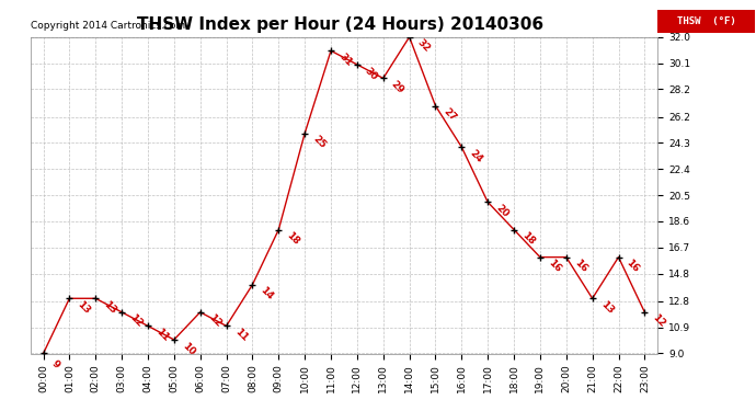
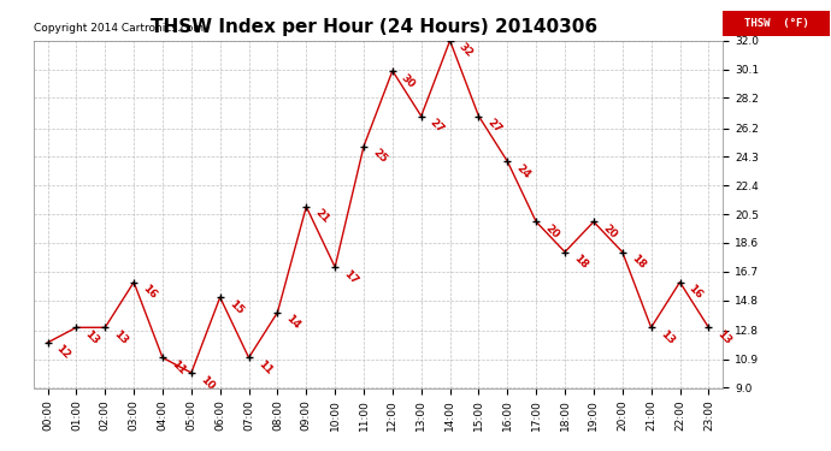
00:00: 9 -> 12
03:00: 12 -> 16
06:00: 12 -> 15
09:00: 18 -> 21
10:00: 25 -> 17
11:00: 31 -> 25
13:00: 29 -> 27
19:00: 16 -> 20
20:00: 16 -> 18
23:00: 12 -> 13
